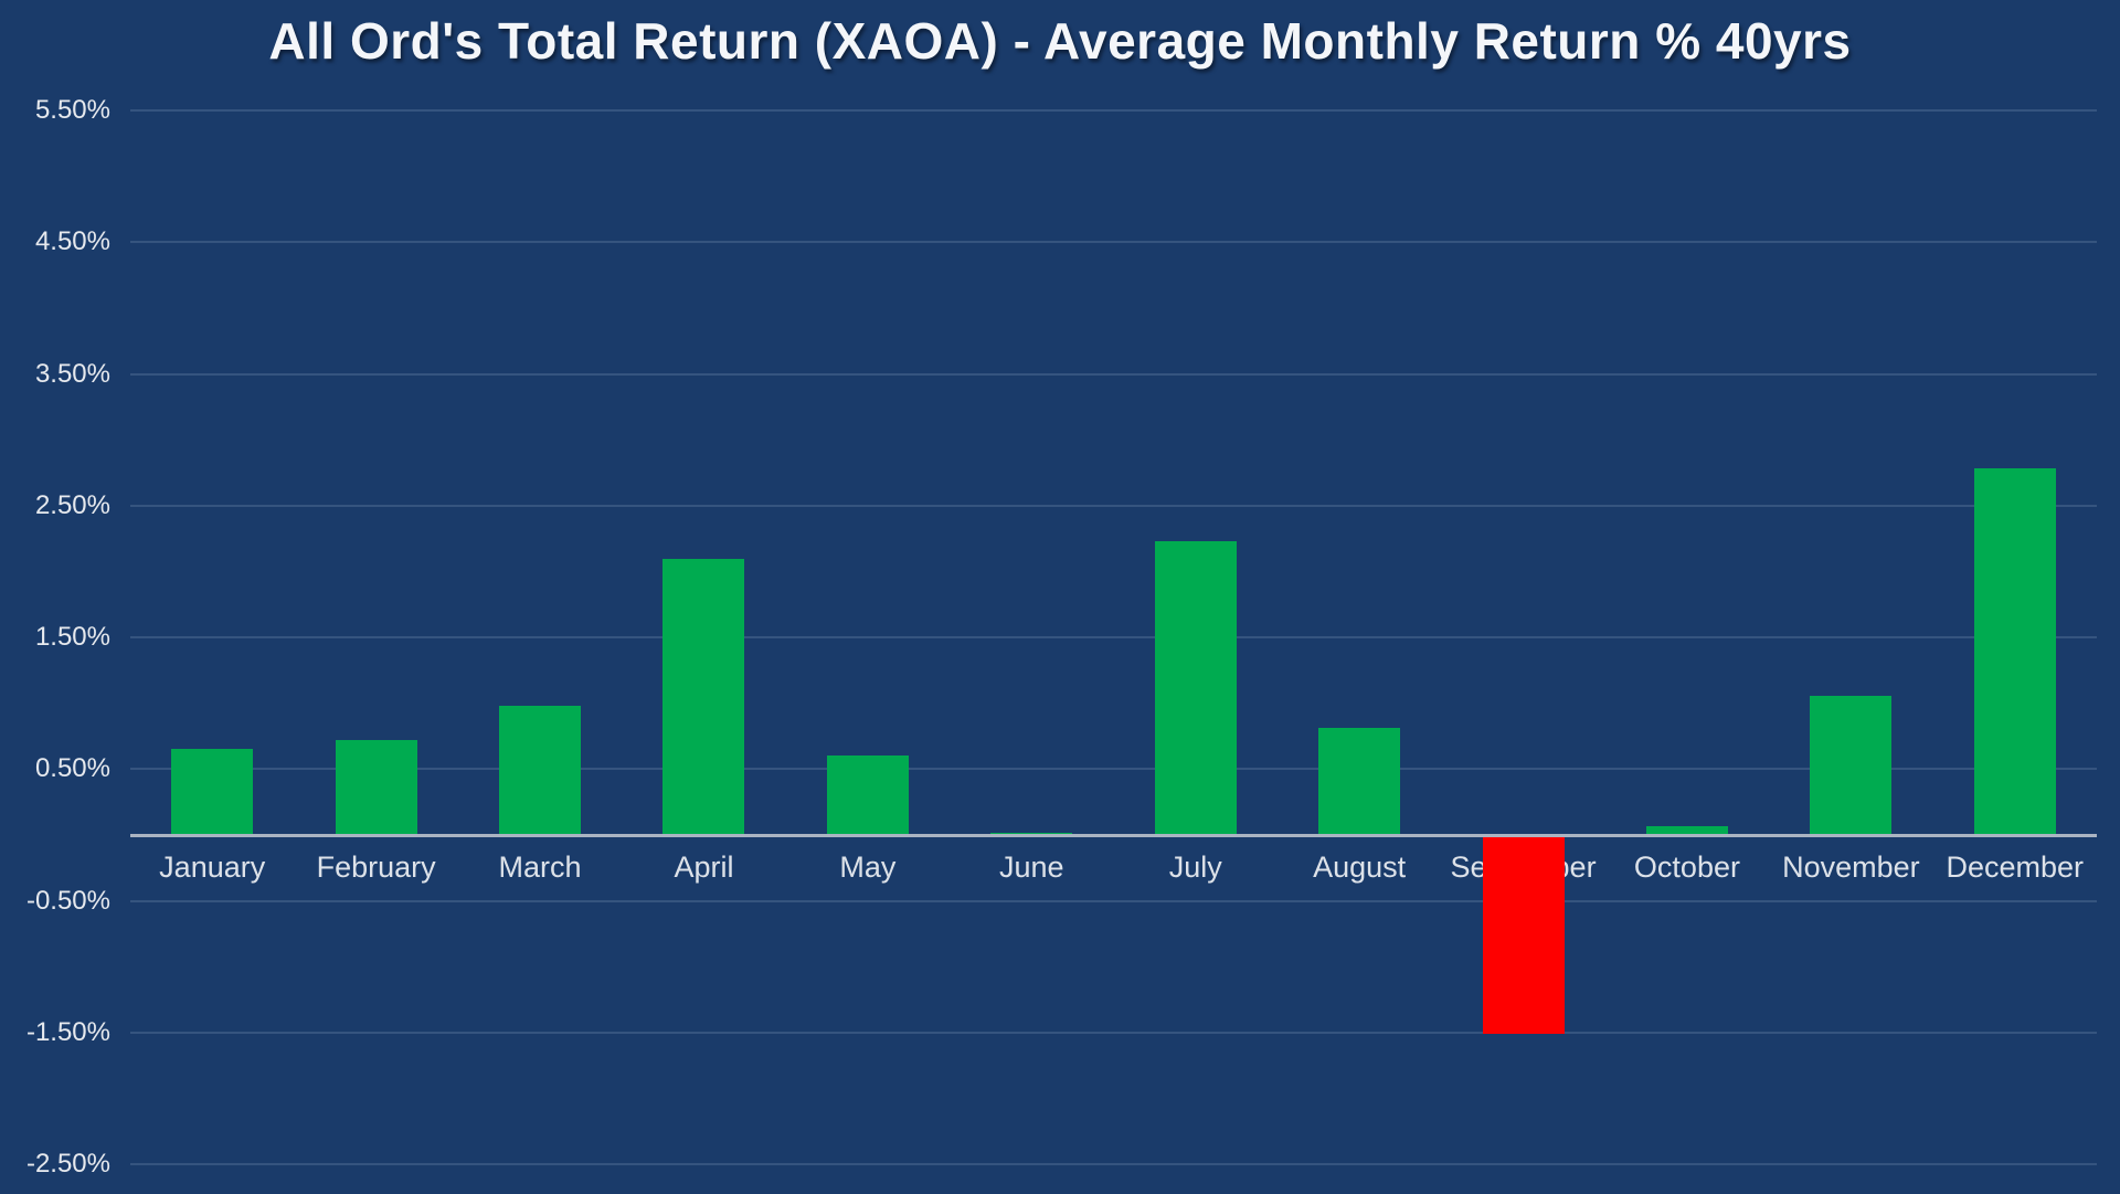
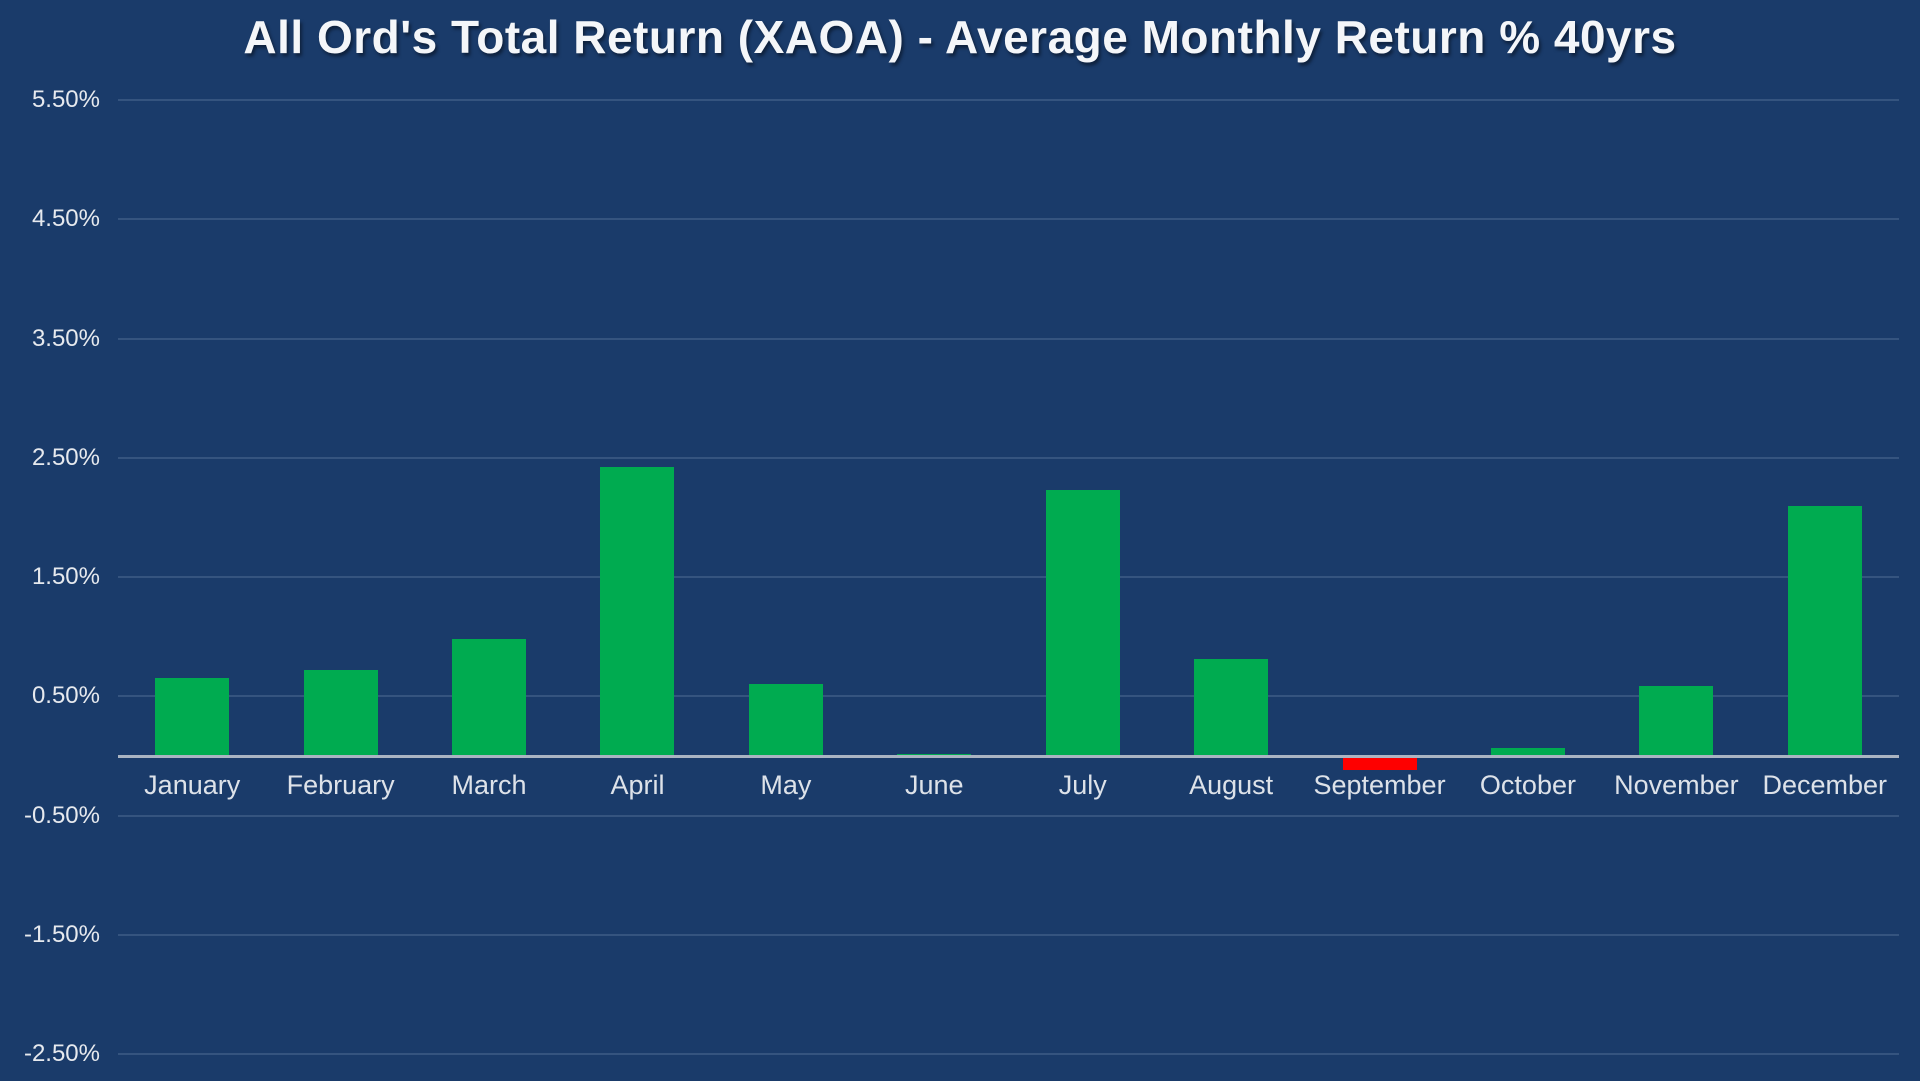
April: 2.10% -> 2.42%
September: -1.50% -> -0.11%
November: 1.06% -> 0.59%
December: 2.78% -> 2.10%
